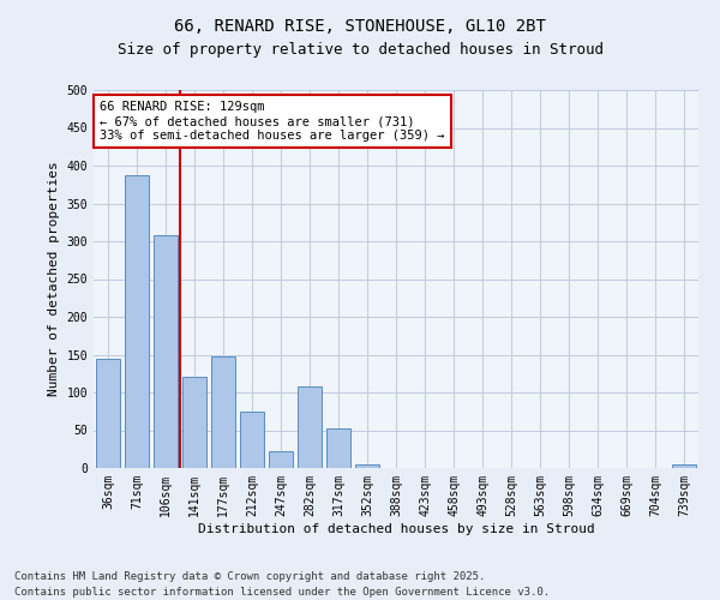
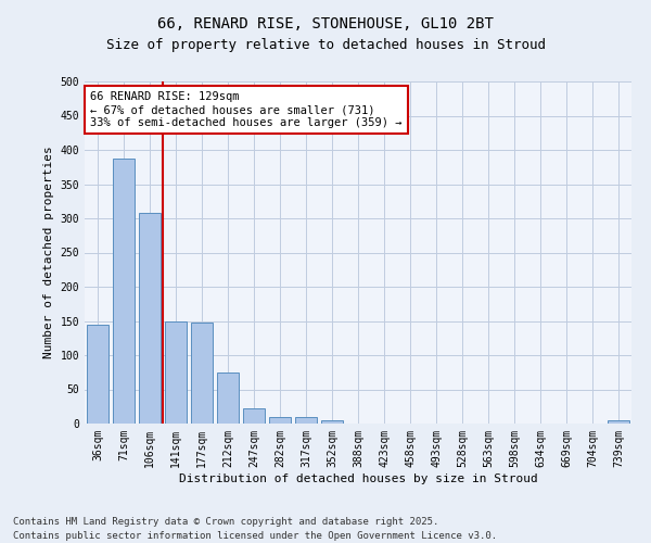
141sqm: 120 -> 149
282sqm: 108 -> 10
317sqm: 52 -> 9
